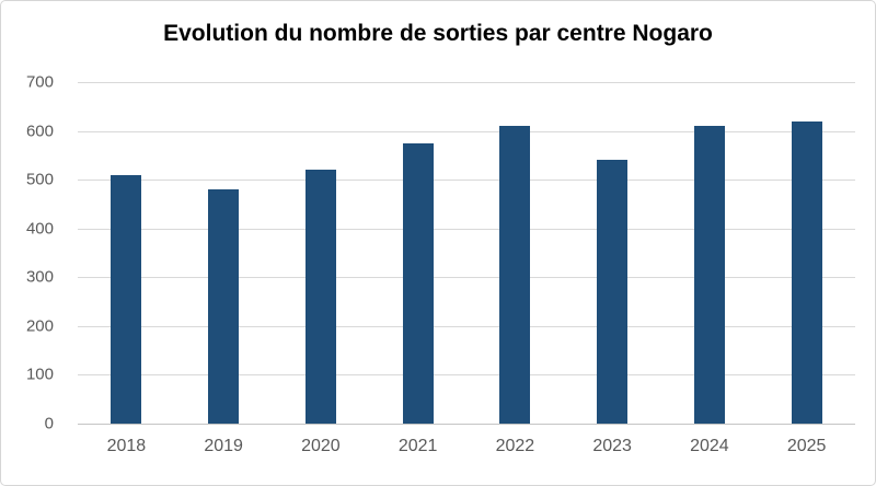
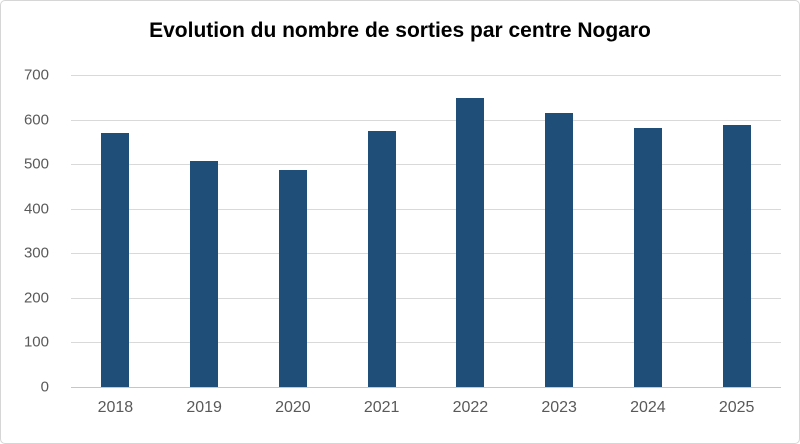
2018: 510 -> 570
2019: 480 -> 510
2020: 520 -> 490
2022: 610 -> 650
2023: 540 -> 620
2024: 610 -> 580
2025: 620 -> 590
